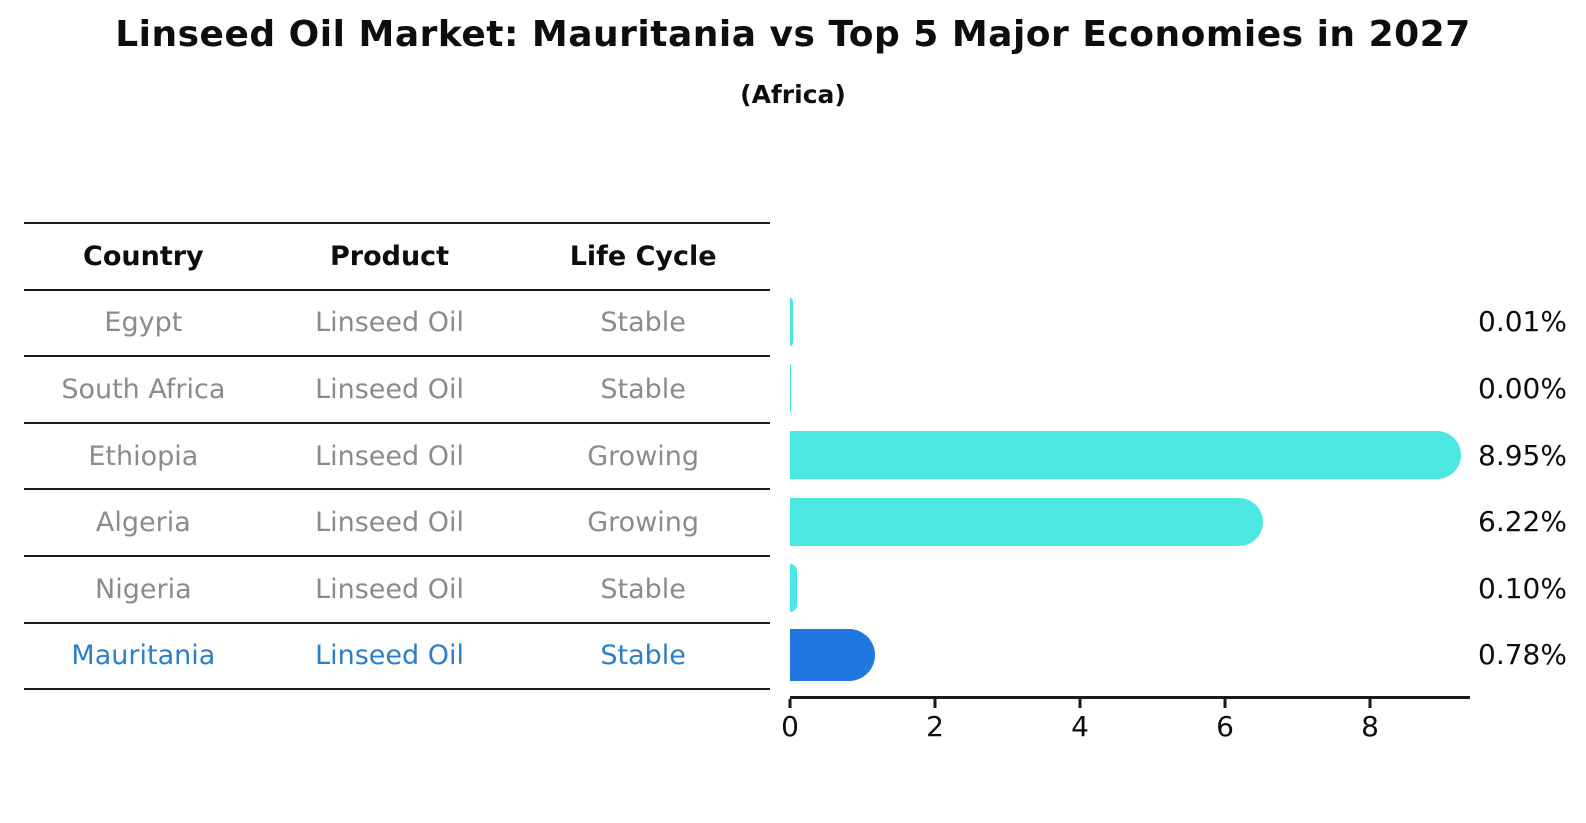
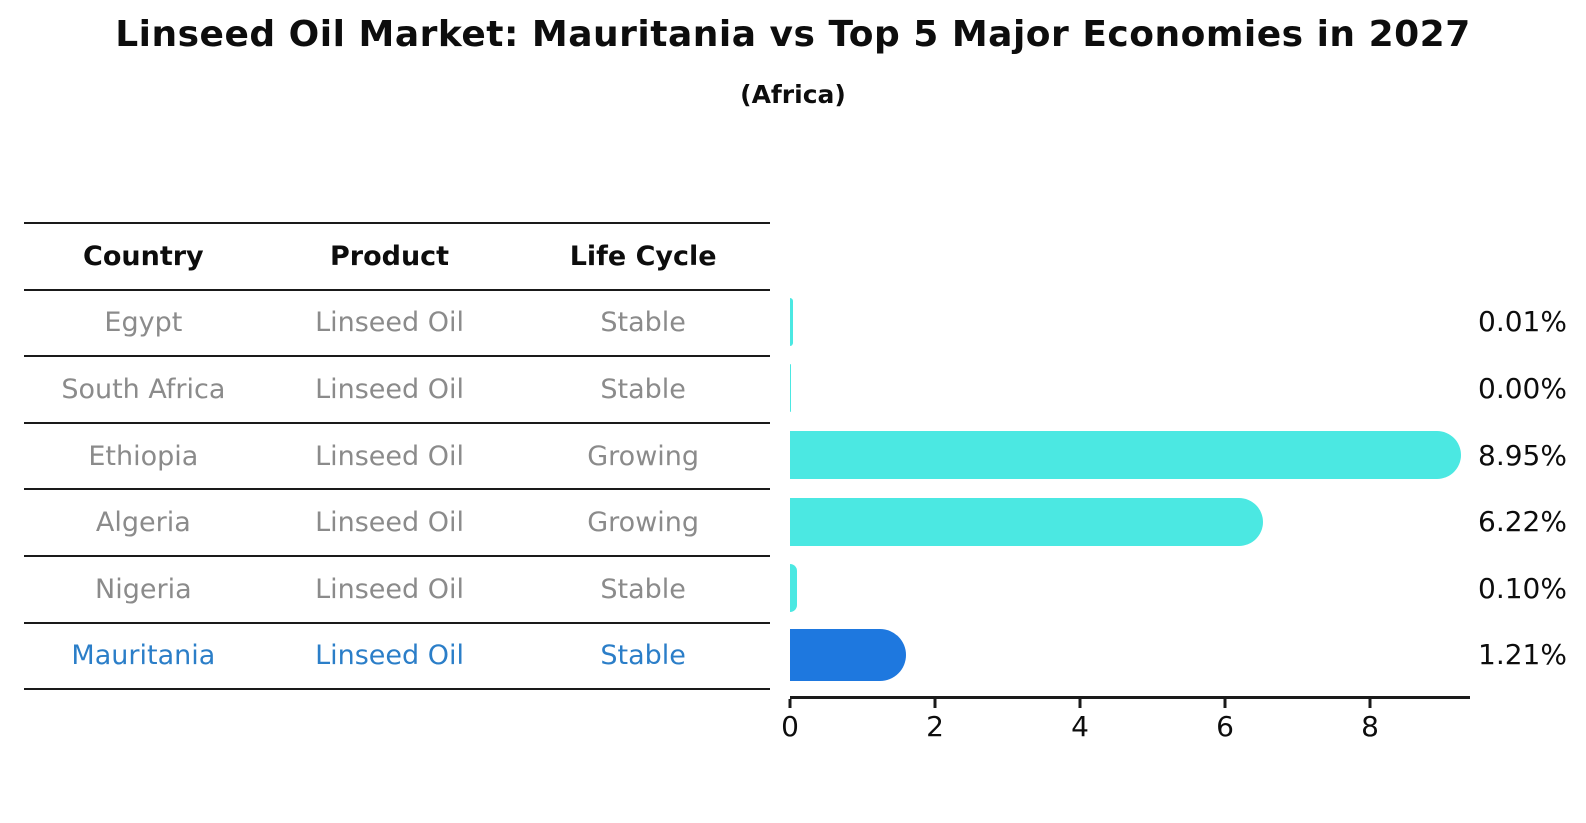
Mauritania: 0.78% -> 1.21%
